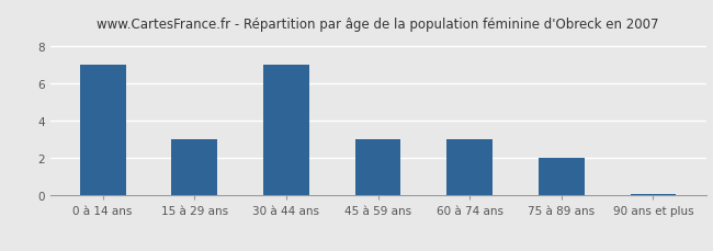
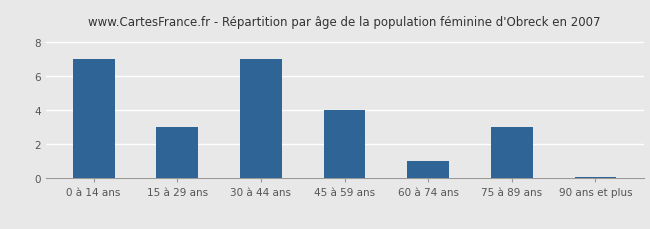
45 à 59 ans: 3.0 -> 4.0
60 à 74 ans: 3.0 -> 1.0
75 à 89 ans: 2.0 -> 3.0
